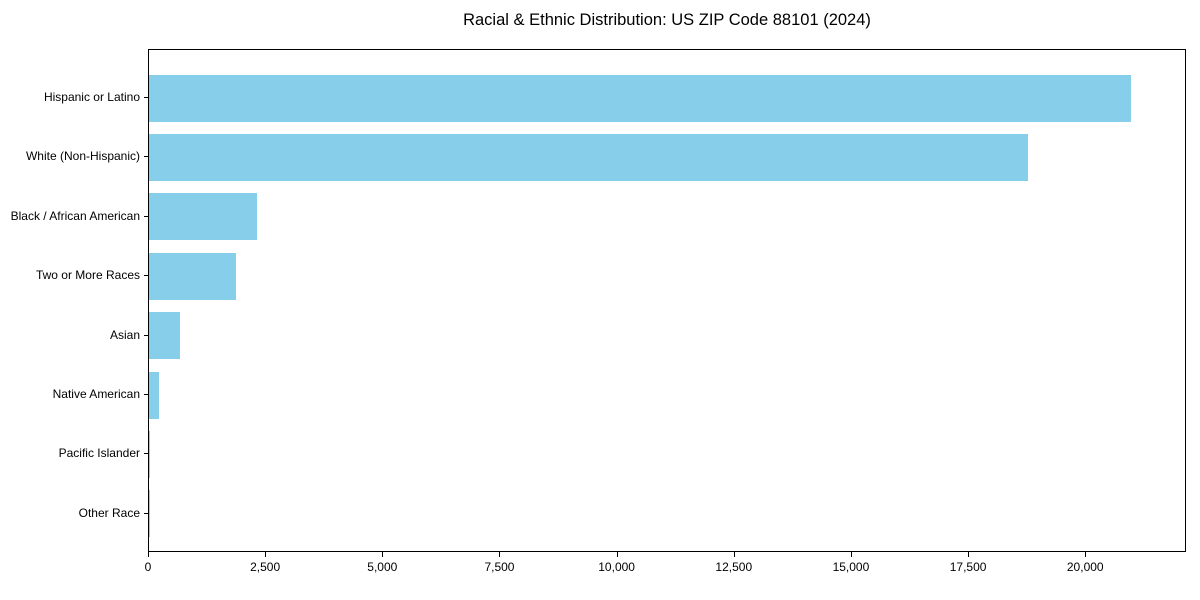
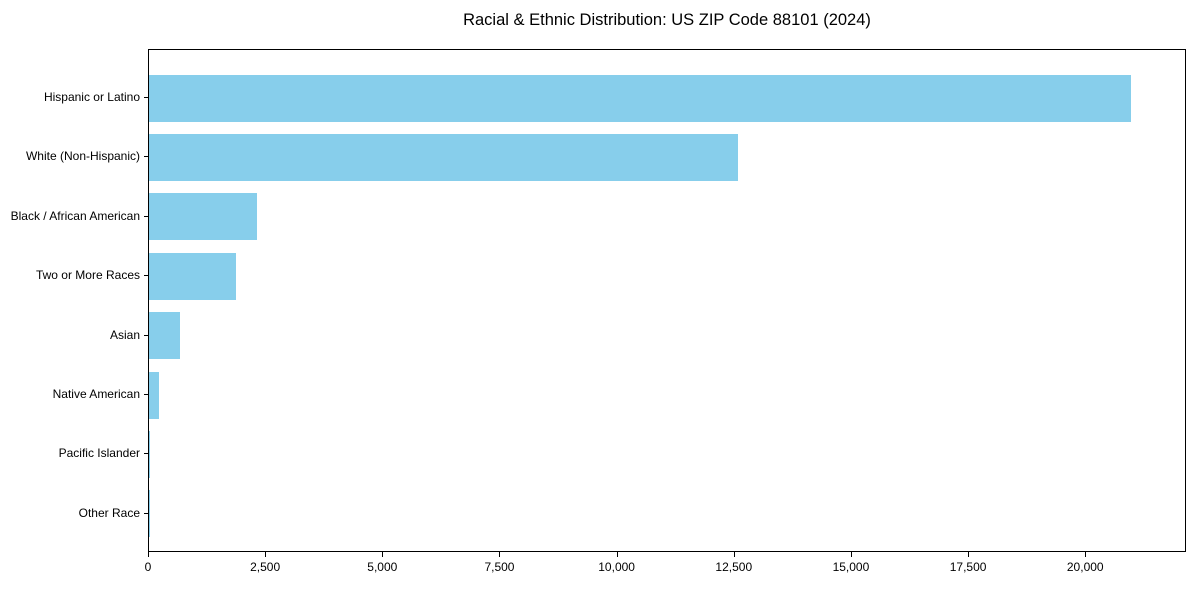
White (Non-Hispanic): 18800 -> 12600
